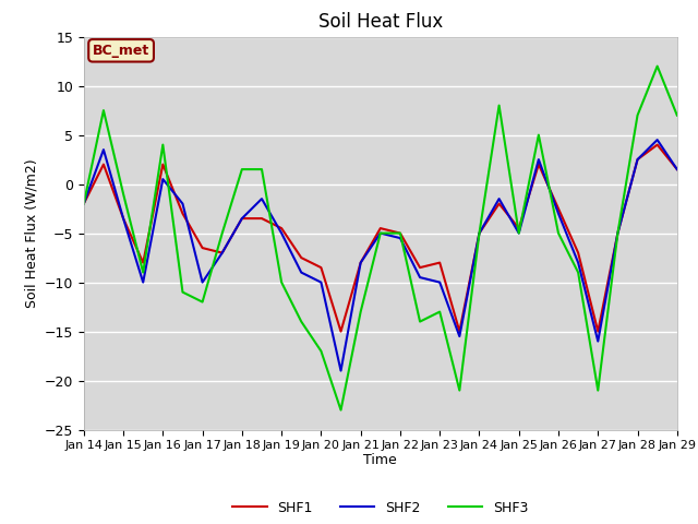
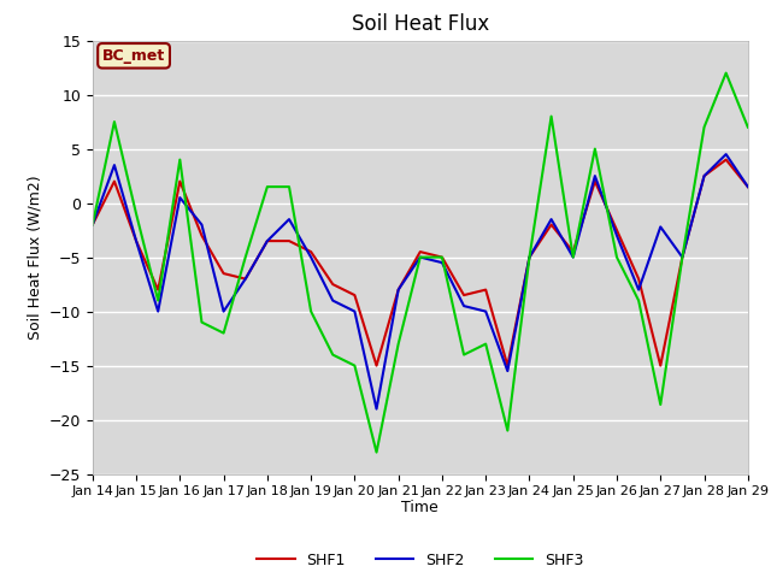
SHF3/Jan 20: -17.0 -> -15.0
SHF2/Jan 27: -16.0 -> -2.2
SHF3/Jan 27: -21.0 -> -18.6
